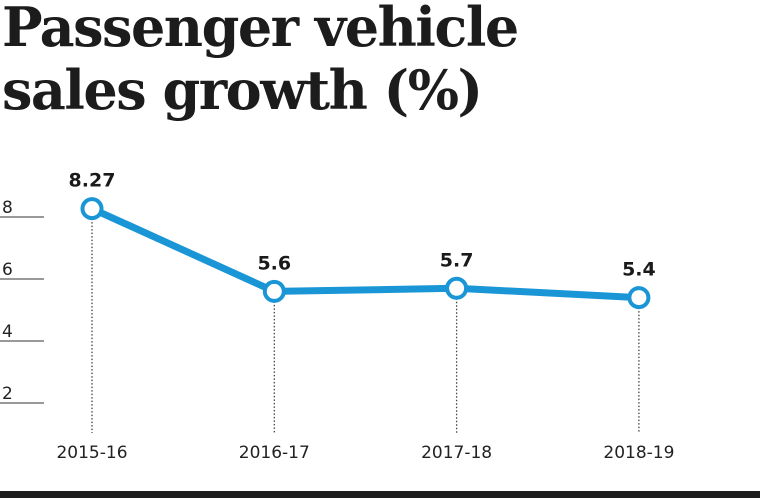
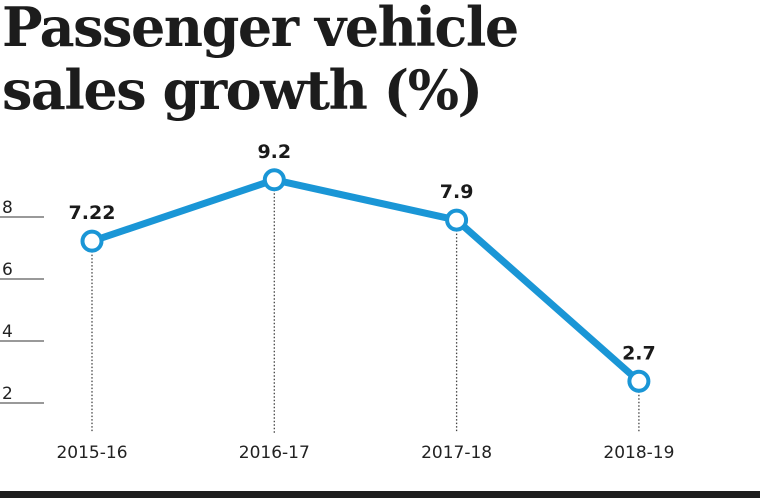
2015-16: 8.27 -> 7.22
2016-17: 5.6 -> 9.2
2017-18: 5.7 -> 7.9
2018-19: 5.4 -> 2.7
